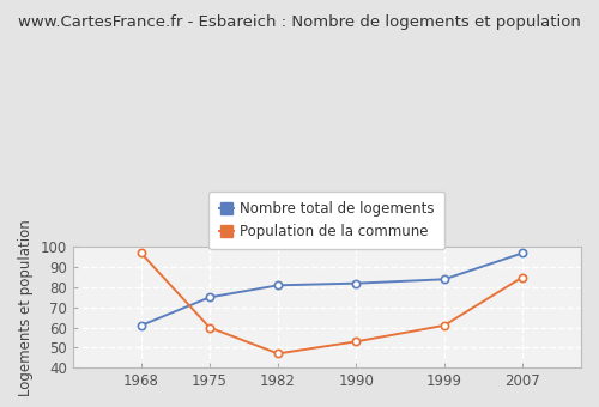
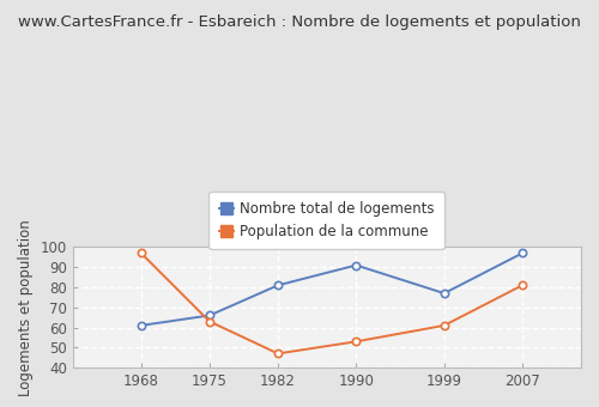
Nombre total de logements/1975: 75 -> 66
Population de la commune/1975: 60 -> 63
Nombre total de logements/1990: 82 -> 91
Nombre total de logements/1999: 84 -> 77
Population de la commune/2007: 85 -> 81
